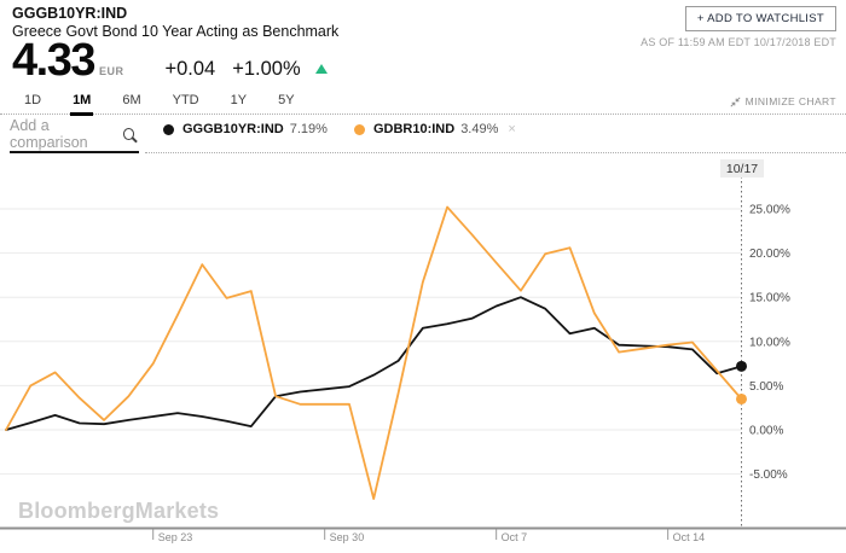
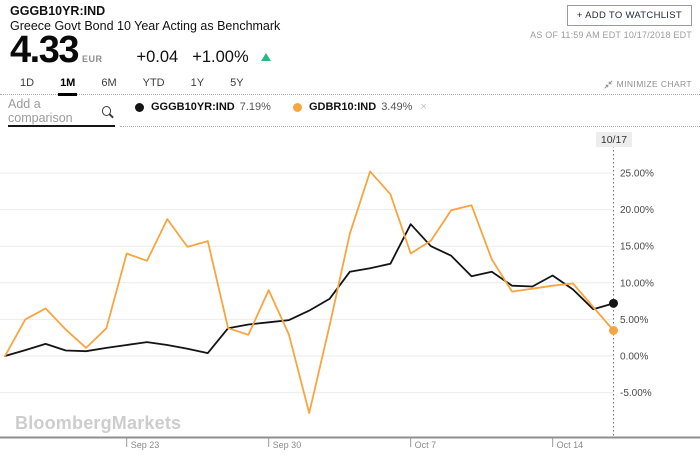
GDBR10:IND/Sep 23: 8% -> 14%
GDBR10:IND/Sep 30: 3% -> 9%
GGGB10YR:IND/Oct 7: 14% -> 18%
GDBR10:IND/Oct 7: 19% -> 14%
GGGB10YR:IND/Oct 14: 9% -> 11%
